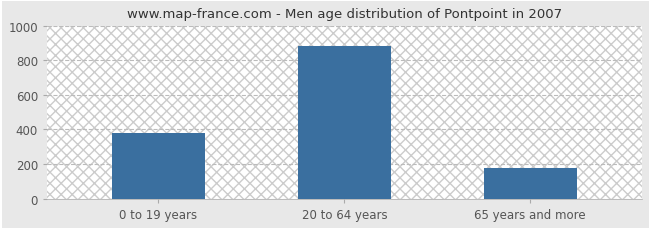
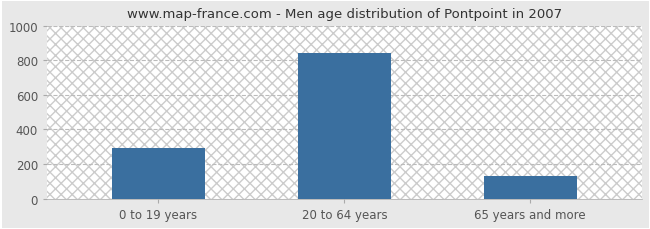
0 to 19 years: 380 -> 290
20 to 64 years: 880 -> 840
65 years and more: 180 -> 130
